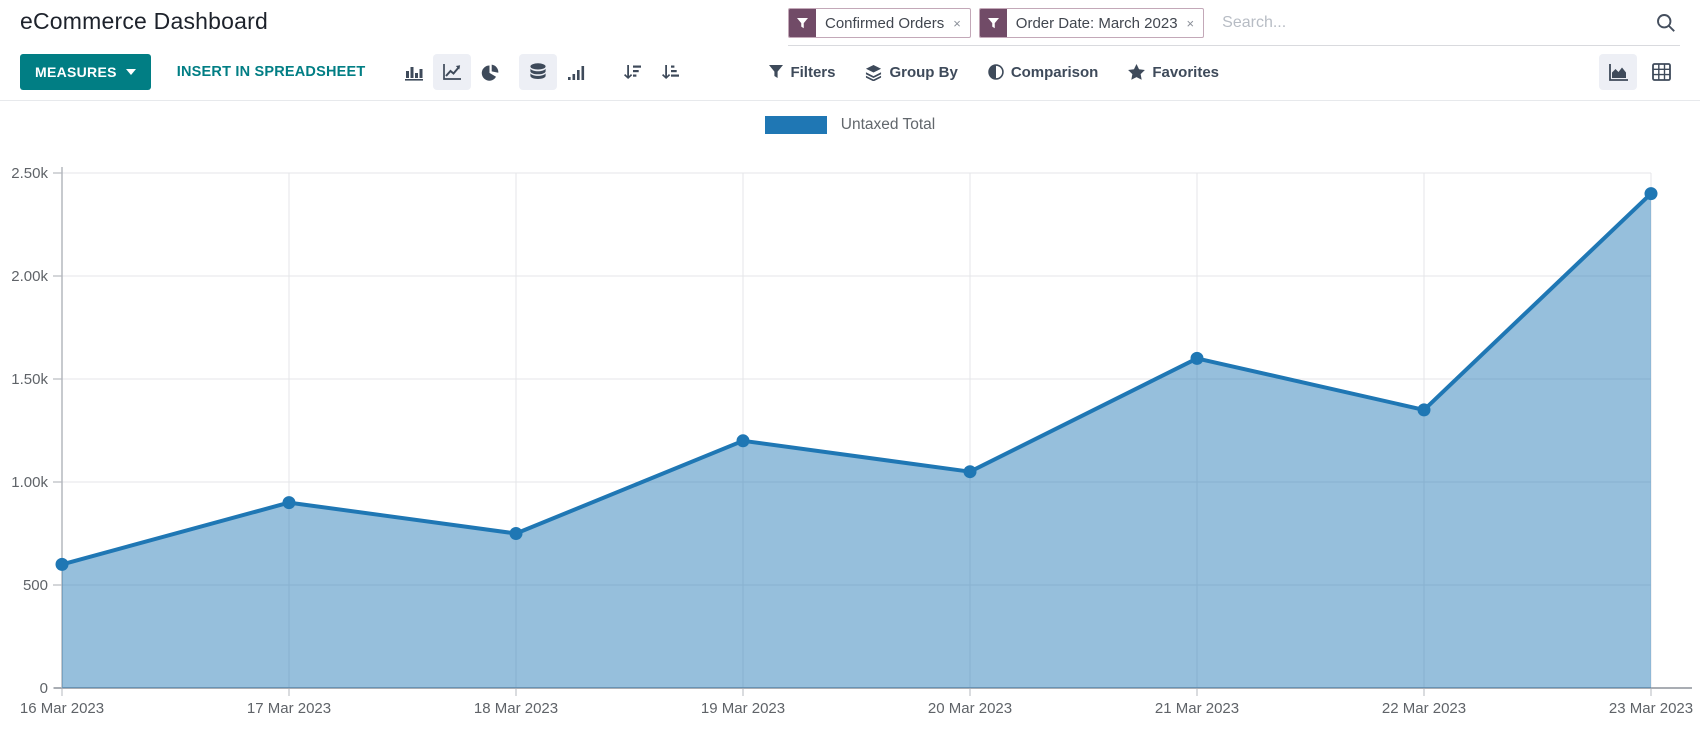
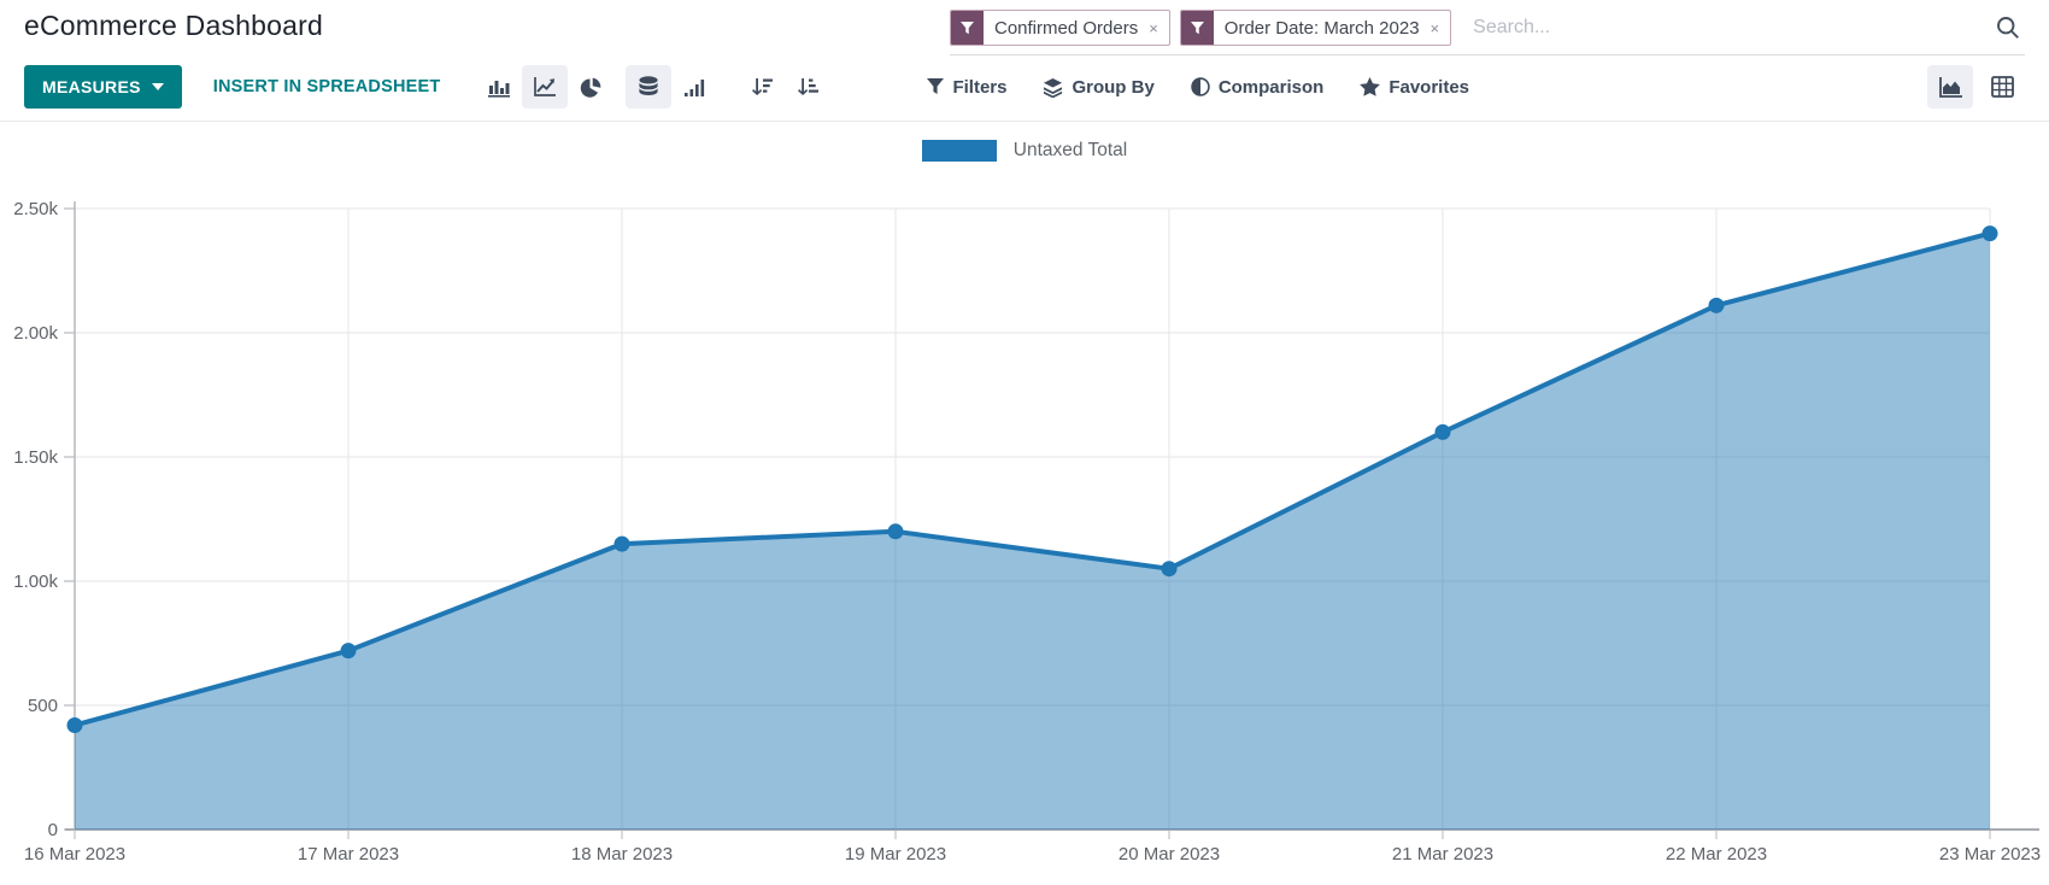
16 Mar 2023: 0.60k -> 0.42k
17 Mar 2023: 0.90k -> 0.72k
18 Mar 2023: 0.75k -> 1.15k
22 Mar 2023: 1.35k -> 2.11k
